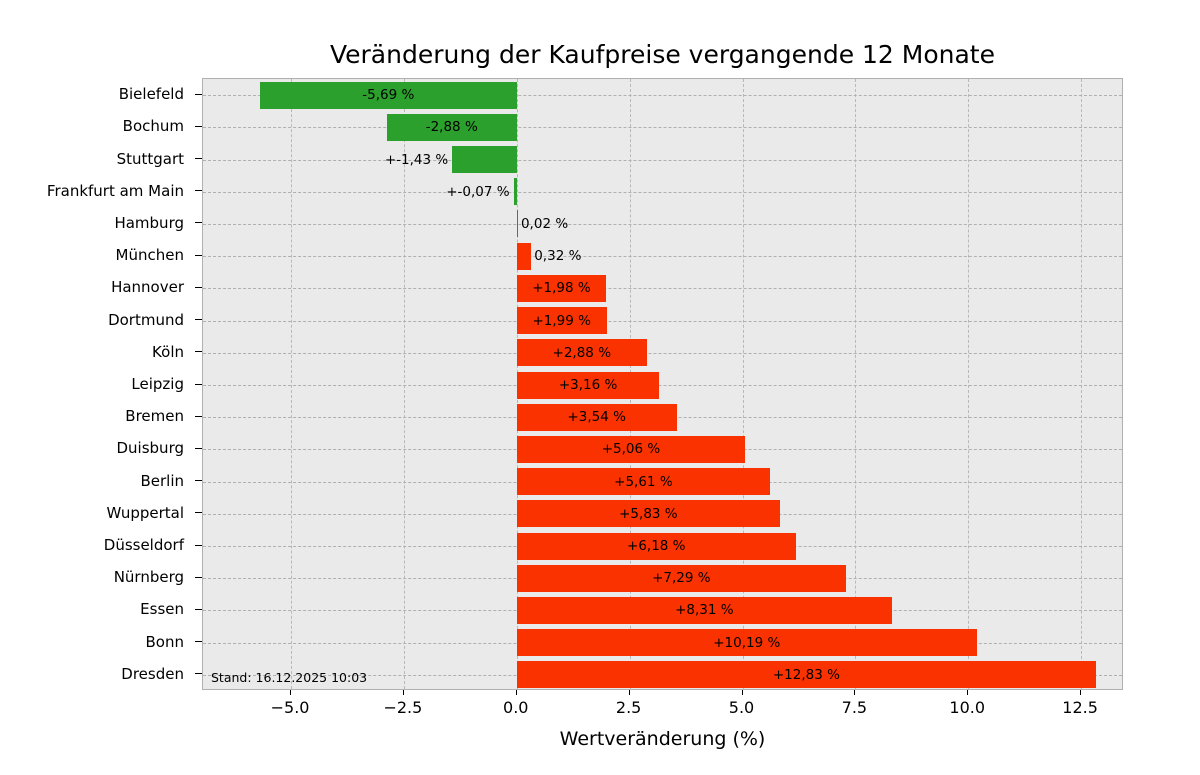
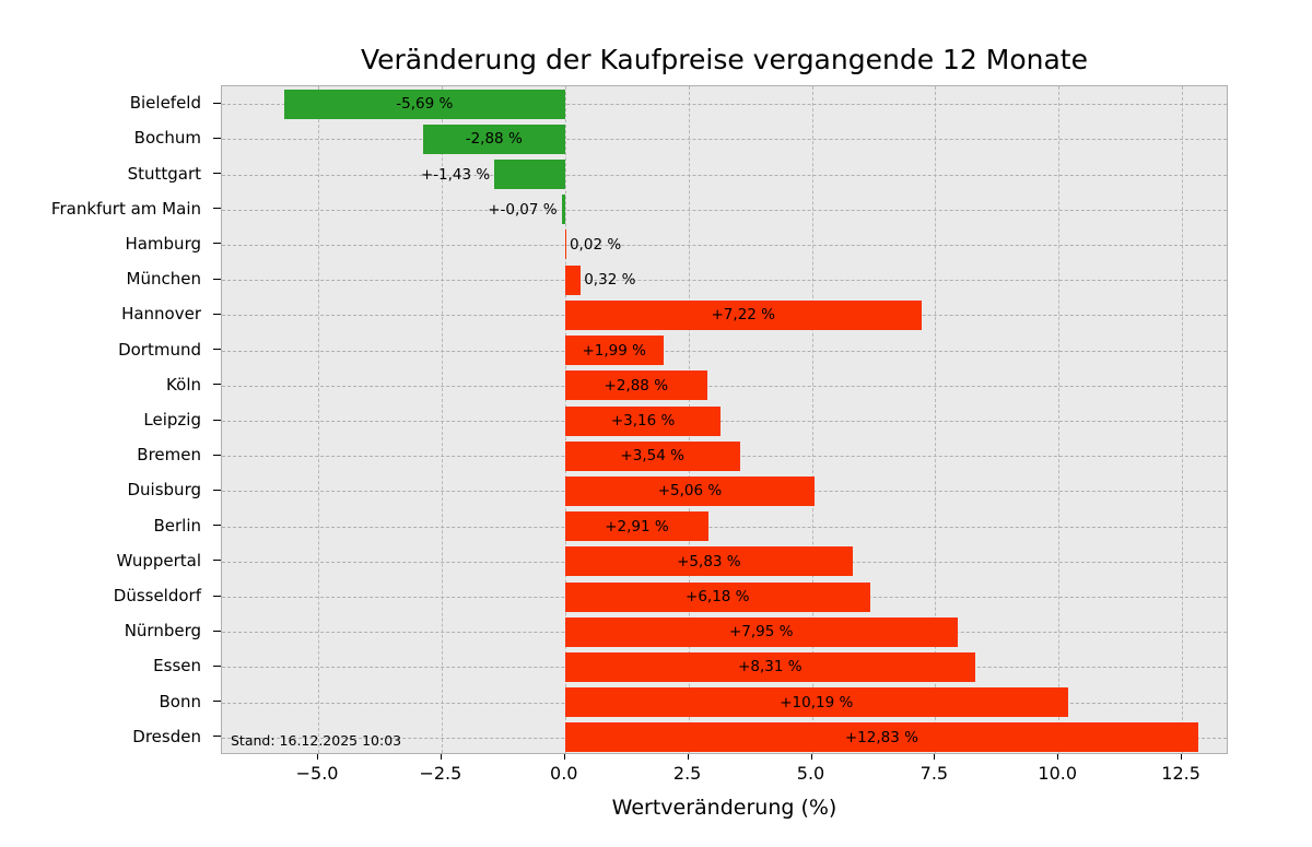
Hannover: +1,98 -> +7,22
Berlin: +5,61 -> +2,91
Nürnberg: +7,29 -> +7,95
